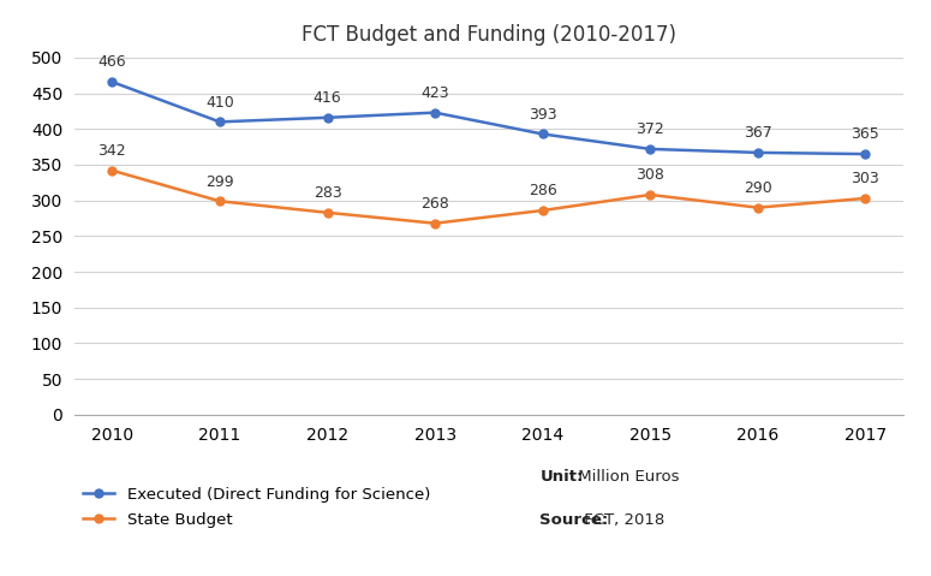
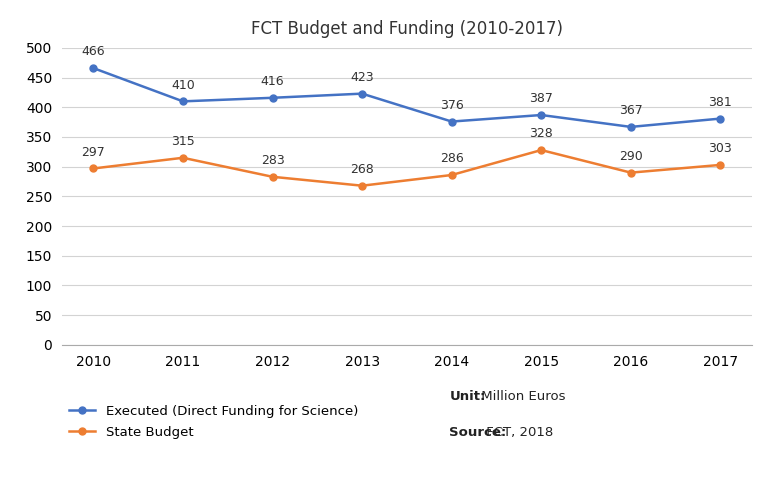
State Budget/2010: 342 -> 297
State Budget/2011: 299 -> 315
Executed (Direct Funding for Science)/2014: 393 -> 376
Executed (Direct Funding for Science)/2015: 372 -> 387
State Budget/2015: 308 -> 328
Executed (Direct Funding for Science)/2017: 365 -> 381
